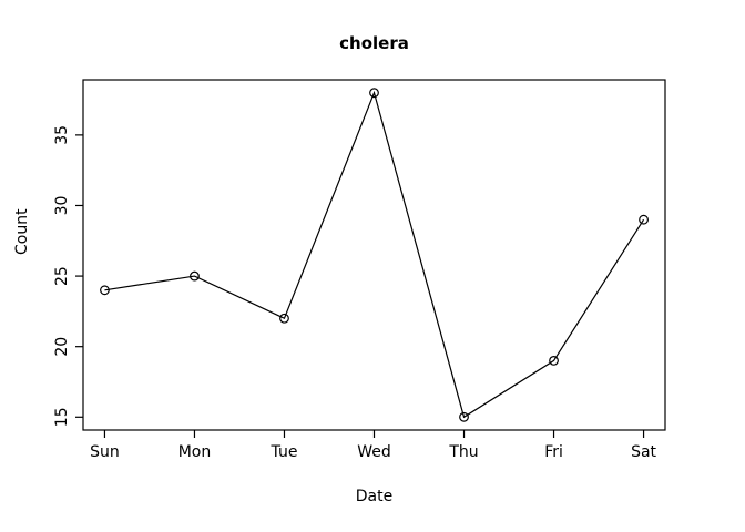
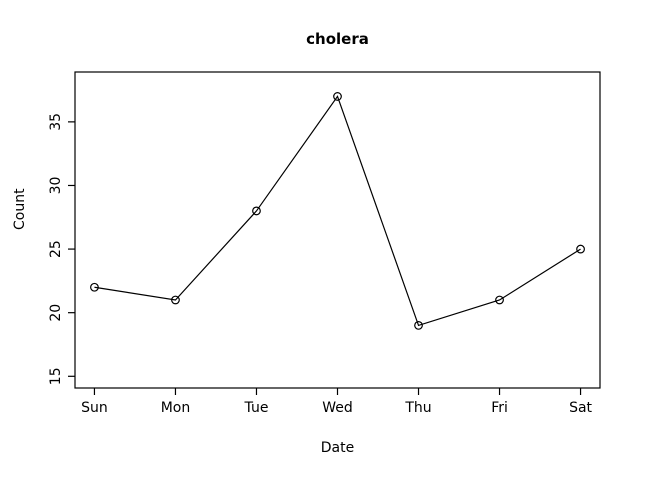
Sun: 24 -> 22
Mon: 25 -> 21
Tue: 22 -> 28
Wed: 38 -> 37
Thu: 15 -> 19
Fri: 19 -> 21
Sat: 29 -> 25
